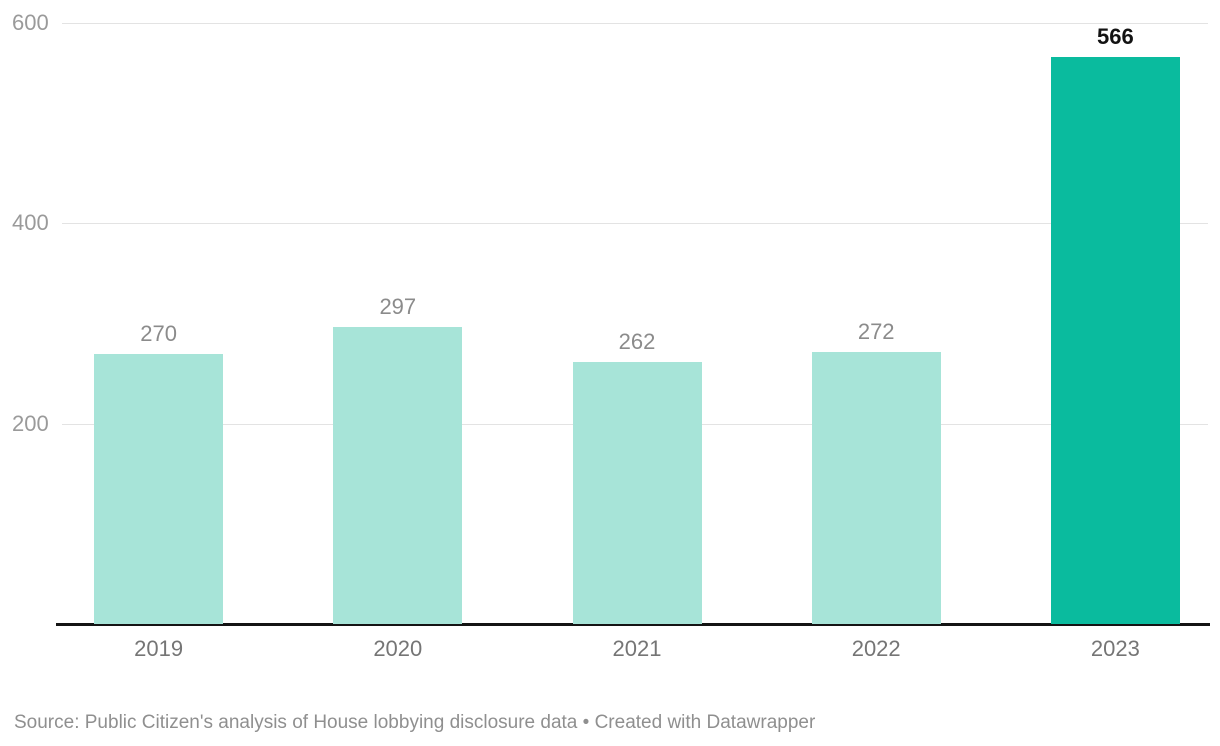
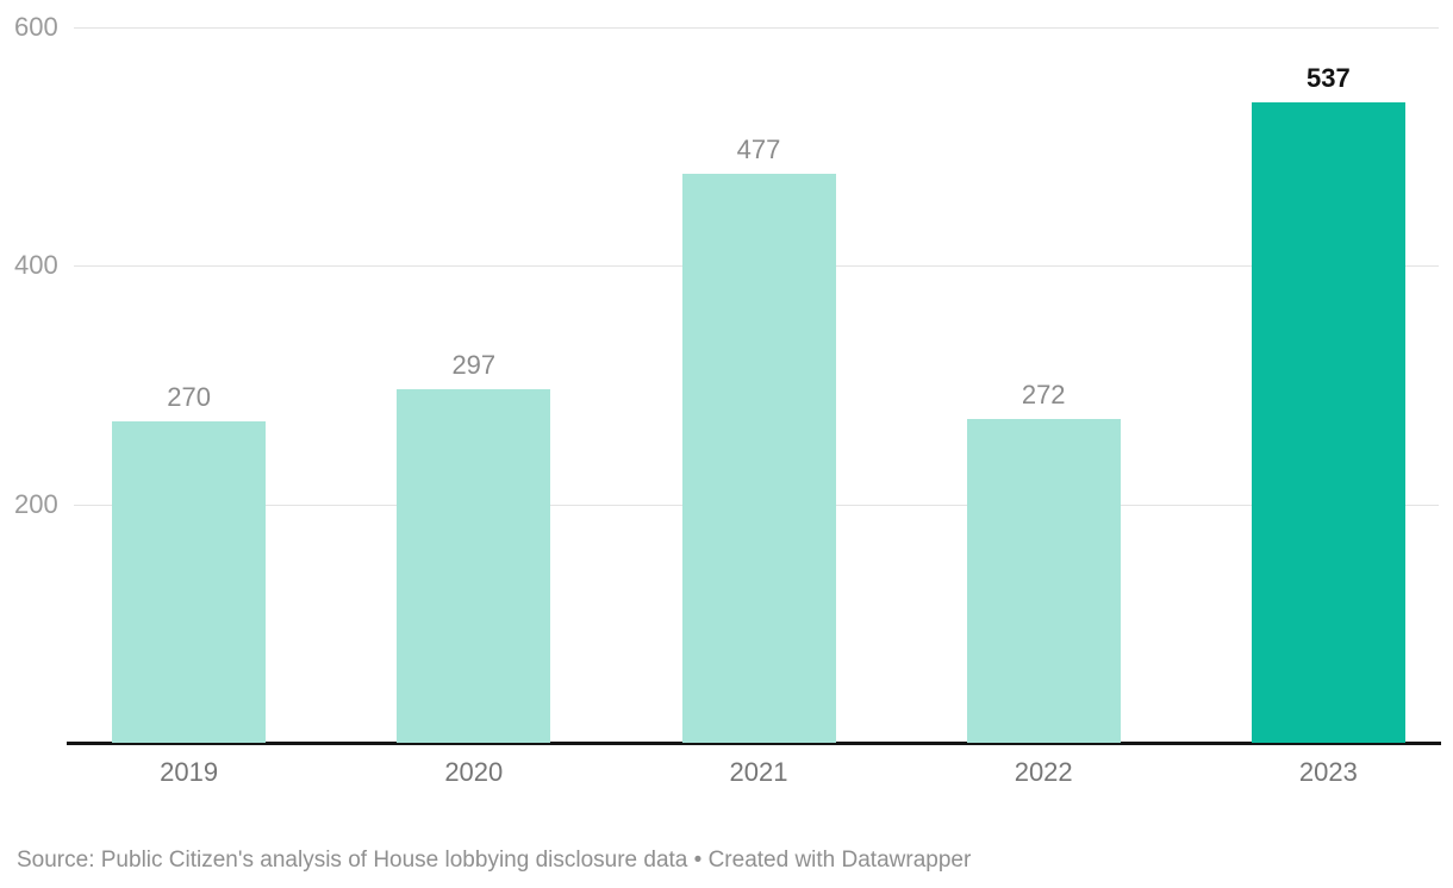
2021: 262 -> 477
2023: 566 -> 537
